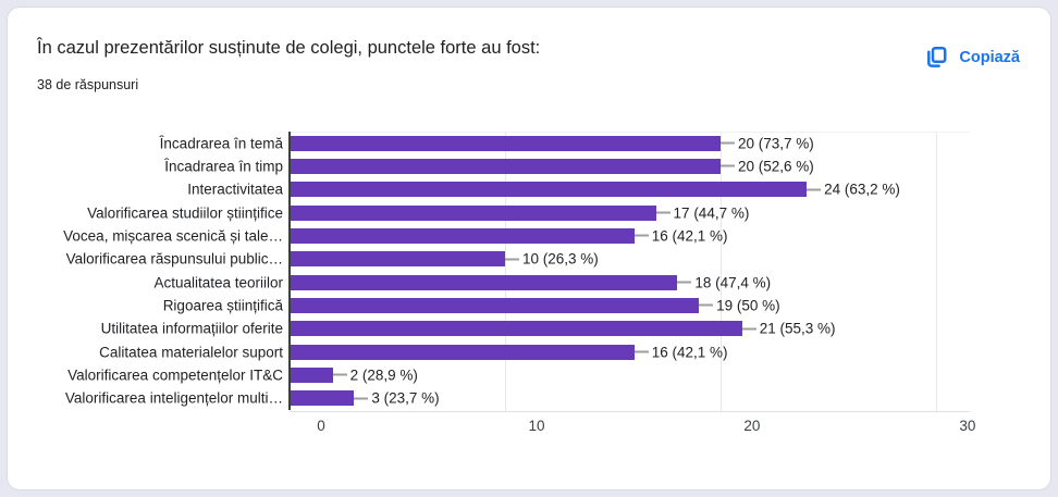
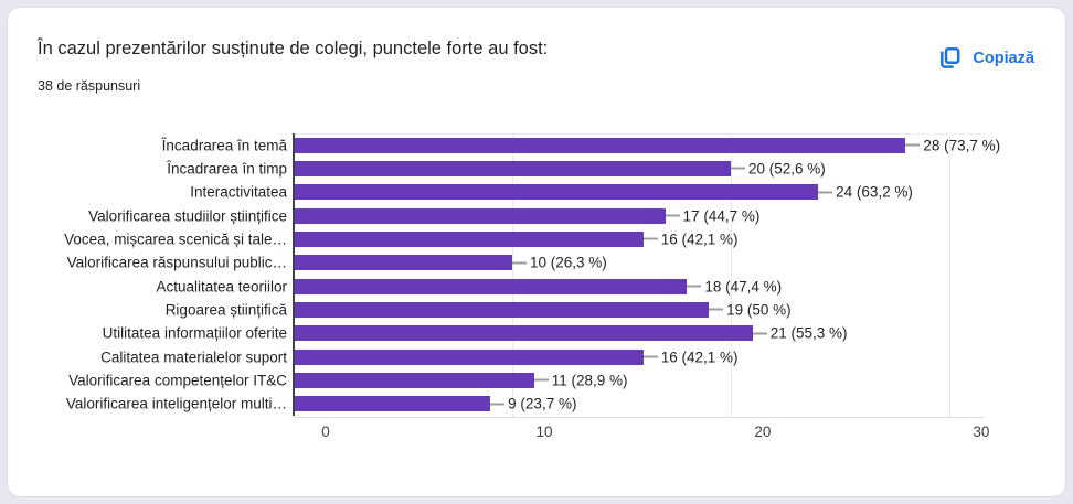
Încadrarea în temă: 20 -> 28
Valorificarea competențelor IT&C: 2 -> 11
Valorificarea inteligențelor multi…: 3 -> 9
